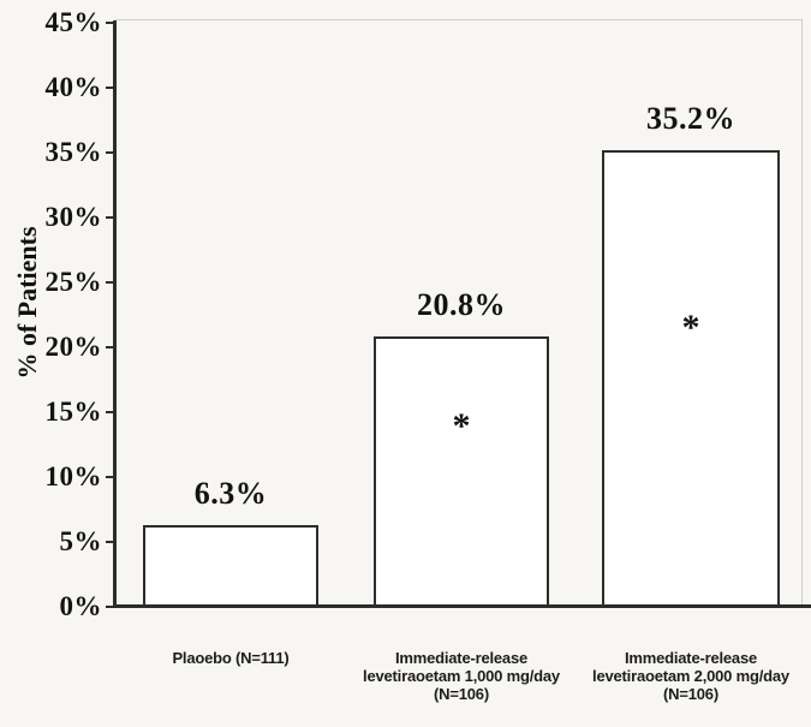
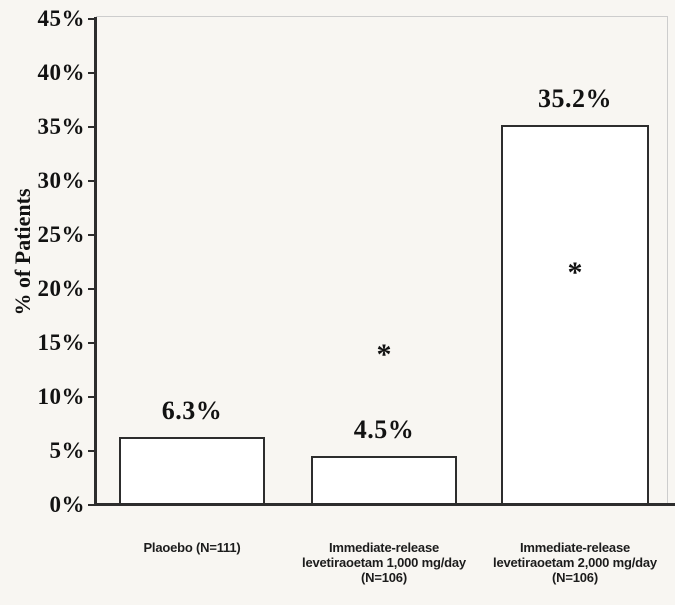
Immediate-release levetiraoetam 1,000 mg/day (N=106): 20.8% -> 4.5%
